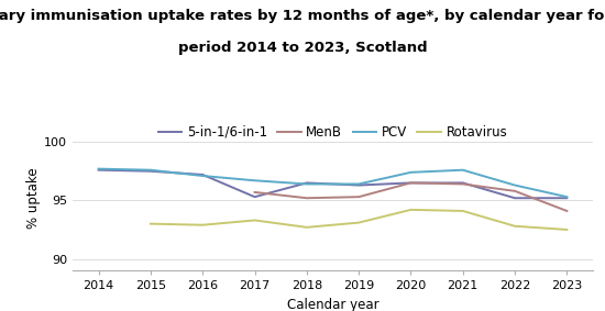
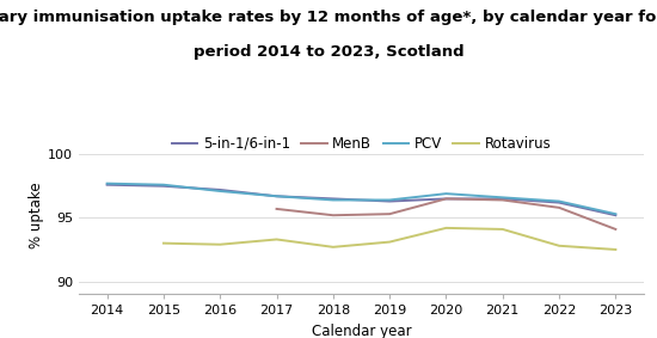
5-in-1/6-in-1/2017: 95.3 -> 96.7
PCV/2020: 97.4 -> 96.9
PCV/2021: 97.6 -> 96.6
5-in-1/6-in-1/2022: 95.2 -> 96.2
